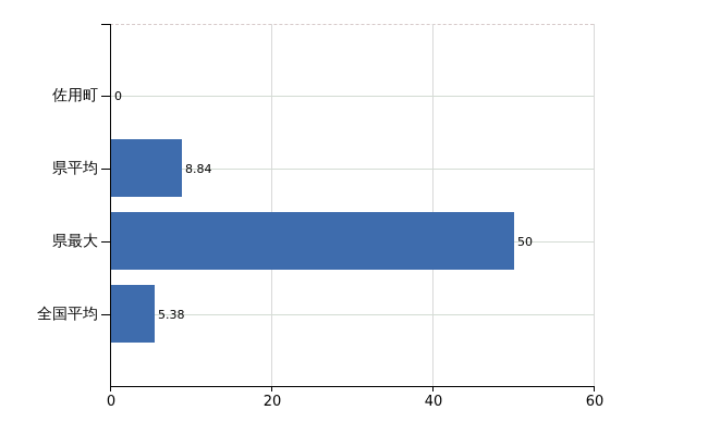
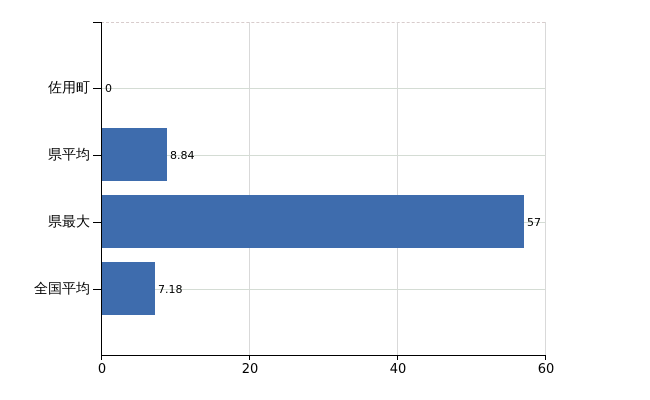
県最大: 50 -> 57
全国平均: 5.38 -> 7.18
